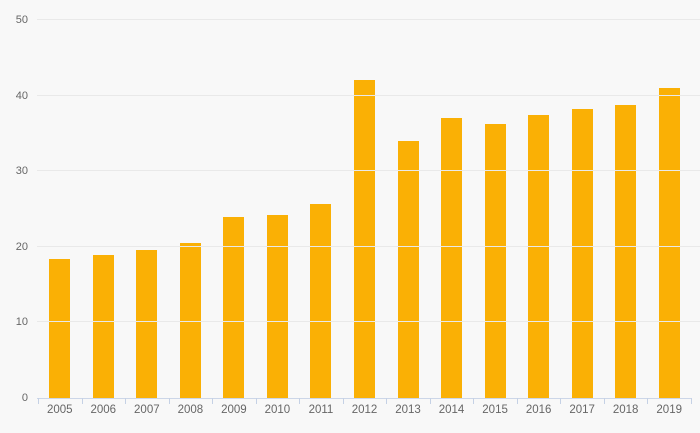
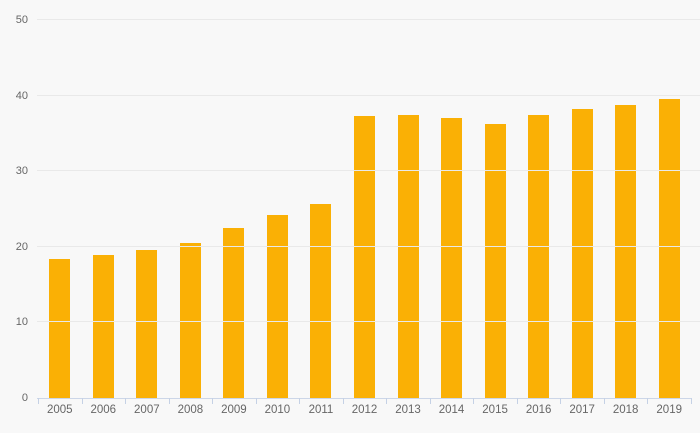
2009: 24 -> 22
2012: 42 -> 37
2013: 34 -> 37
2019: 41 -> 40
